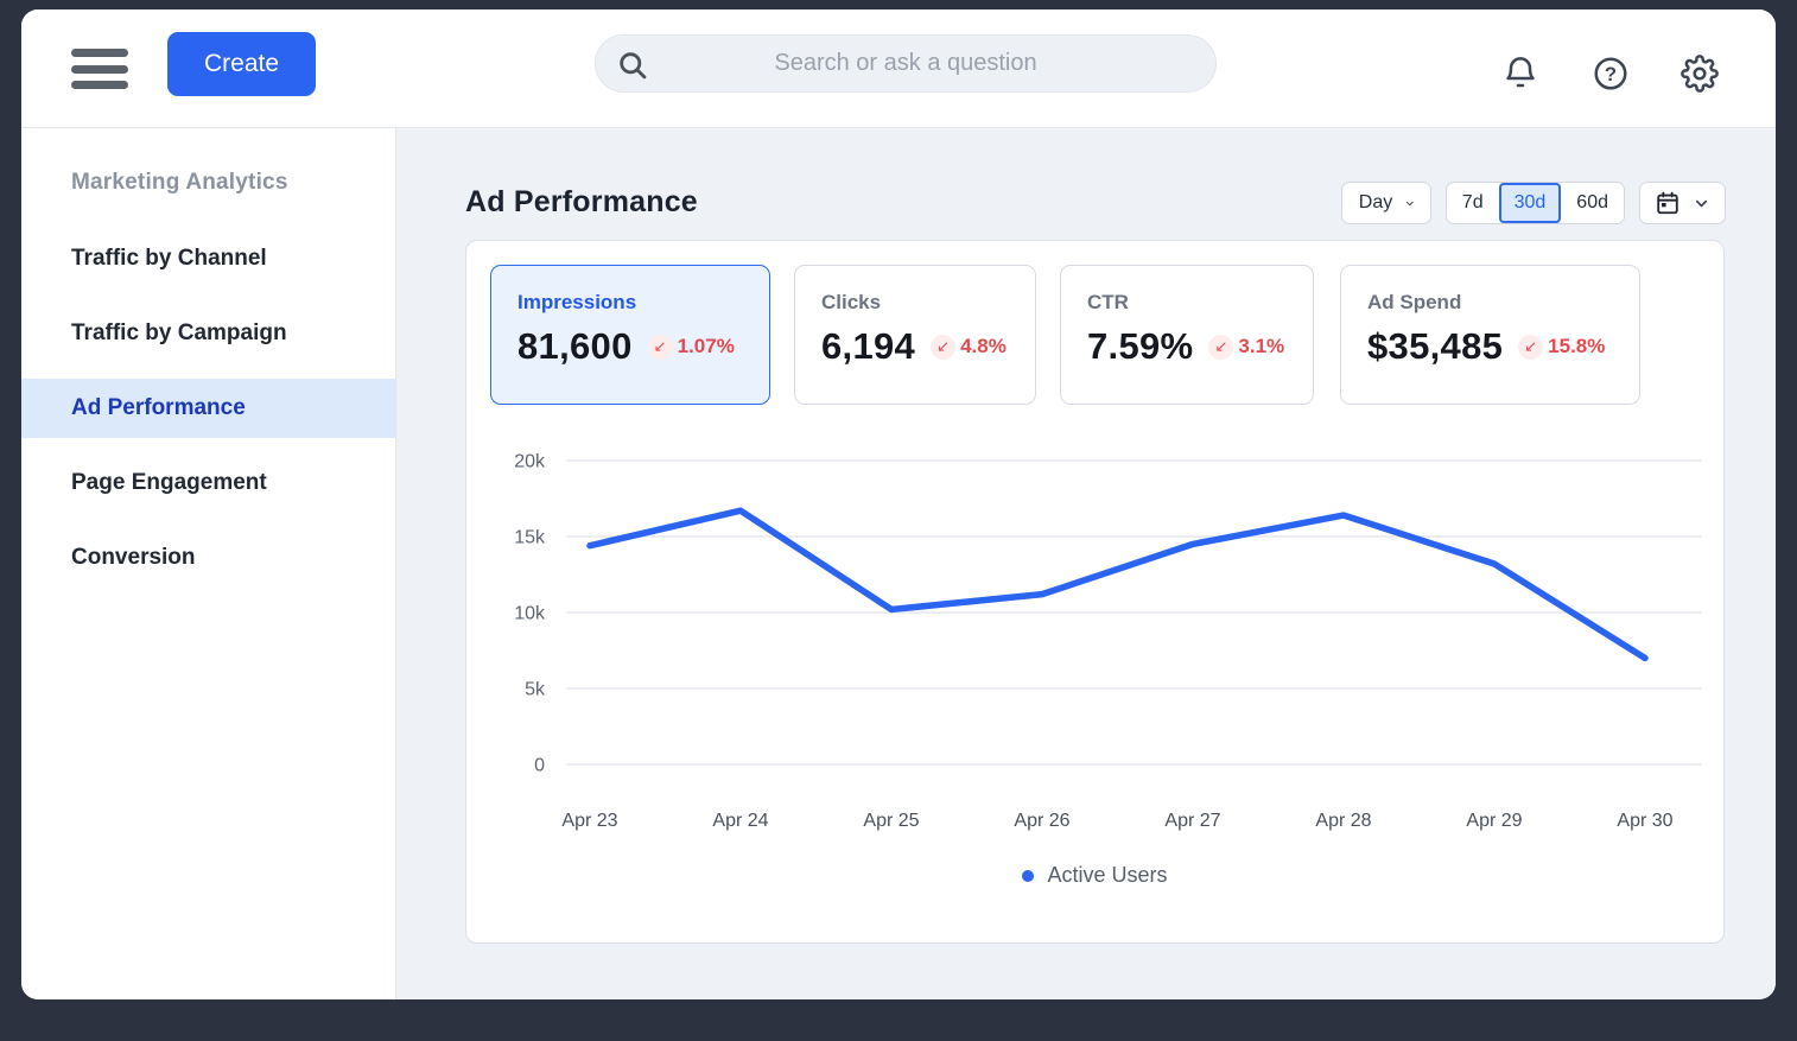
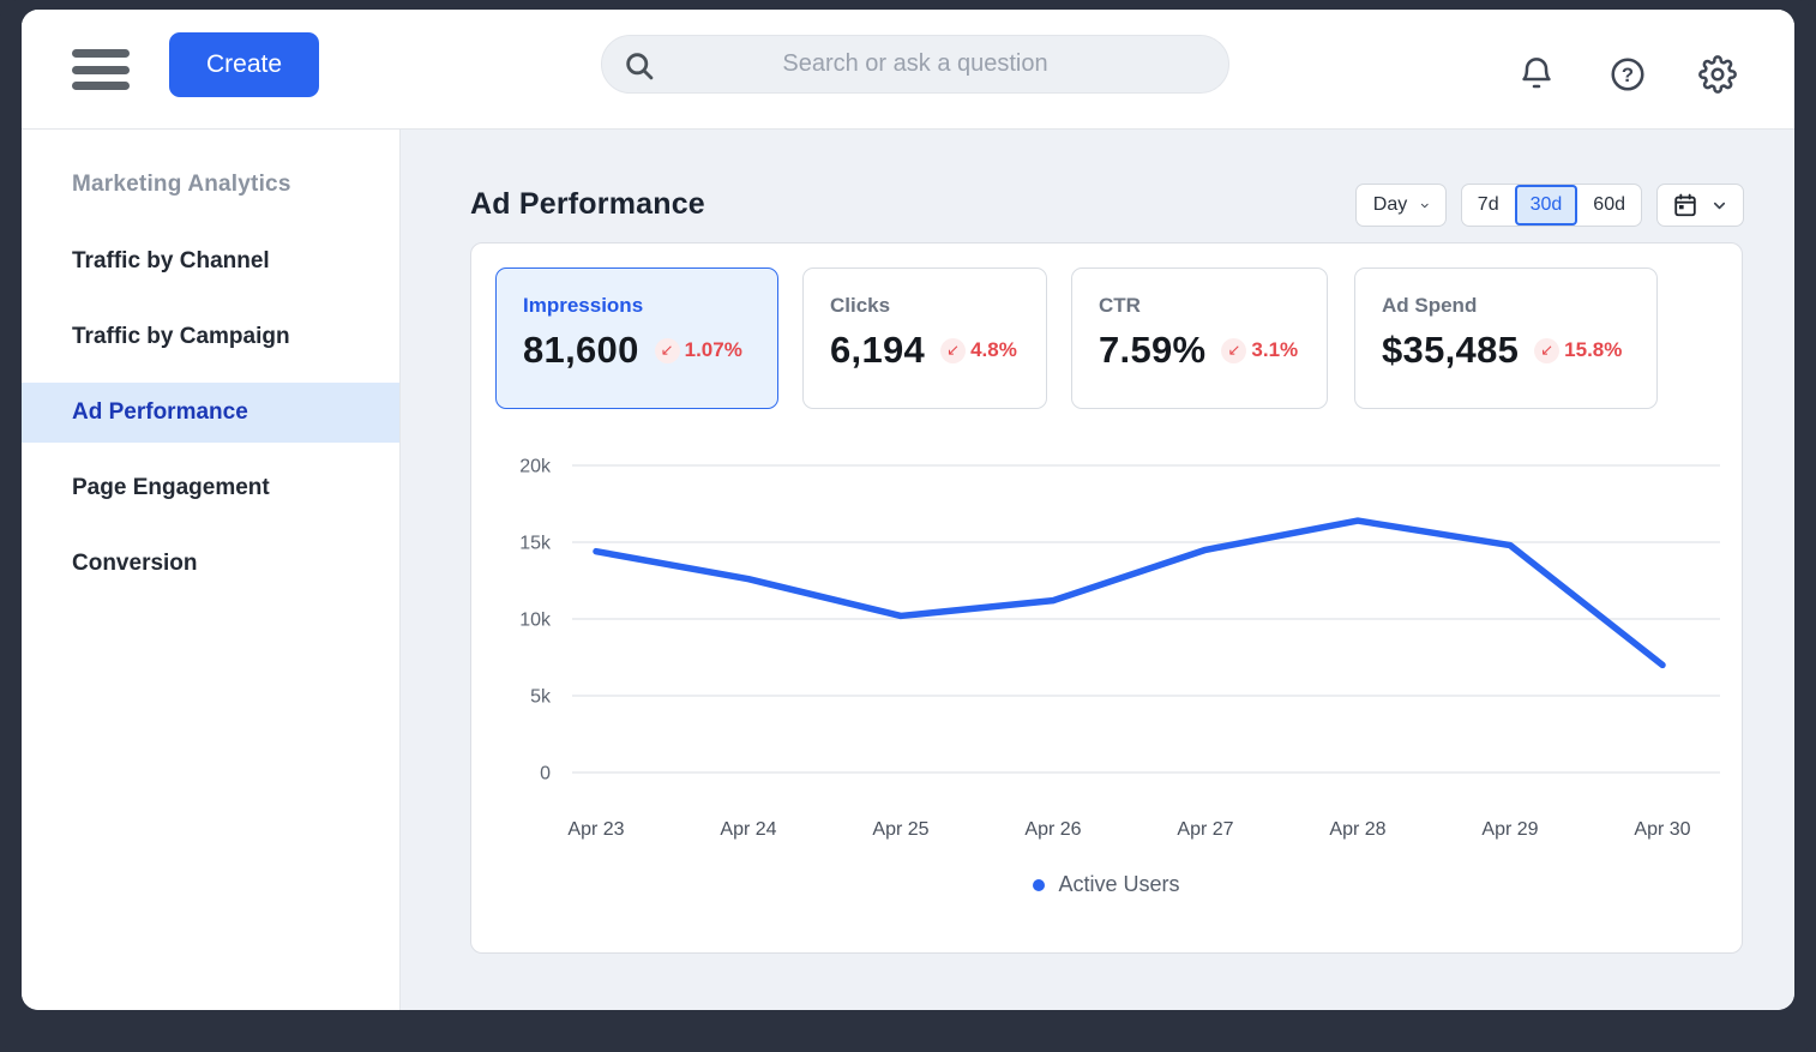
Apr 24: 16.7k -> 12.6k
Apr 29: 13.2k -> 14.8k
